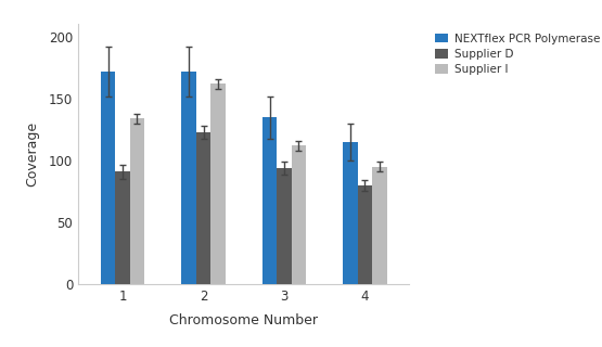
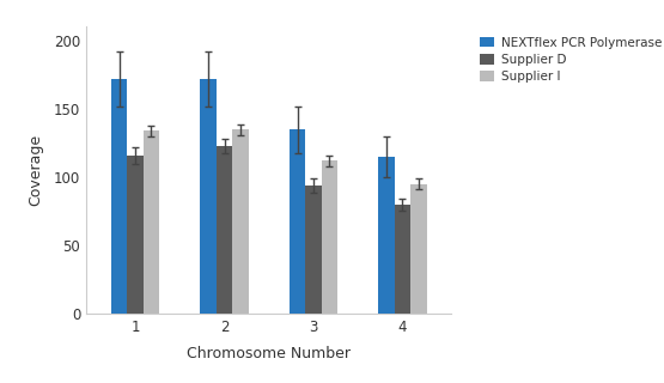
Supplier D/1: 91 -> 116
Supplier I/2: 162 -> 135
